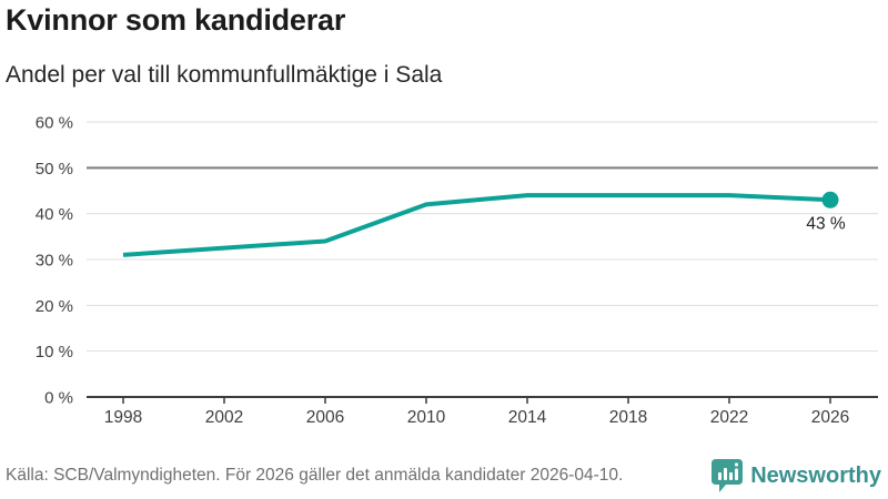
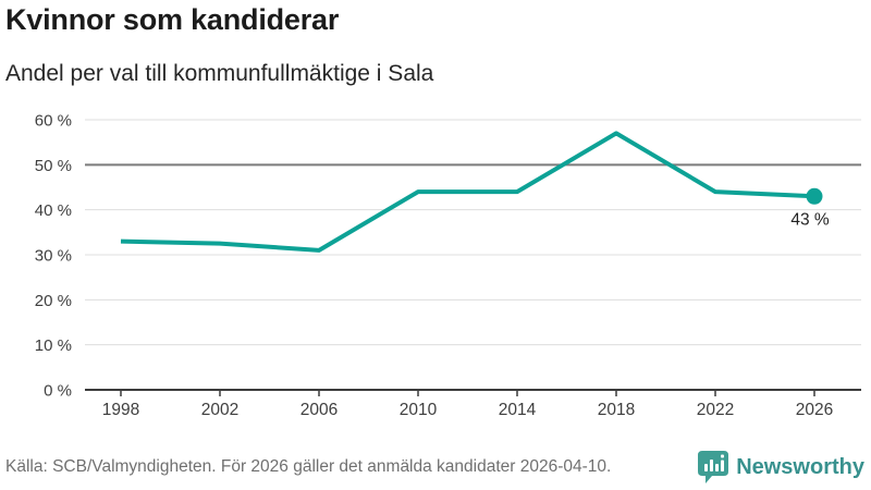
1998: 31% -> 33%
2006: 34% -> 31%
2010: 42% -> 44%
2018: 44% -> 57%
